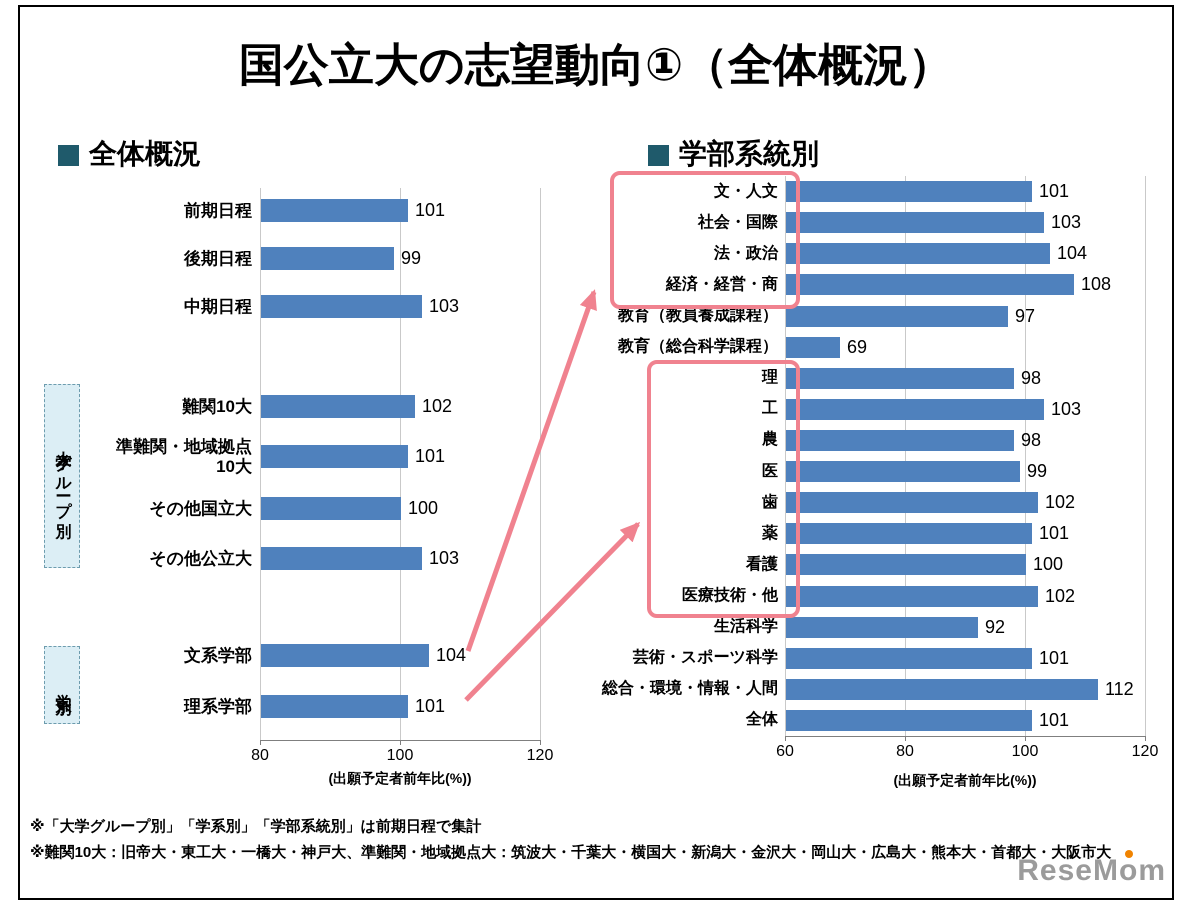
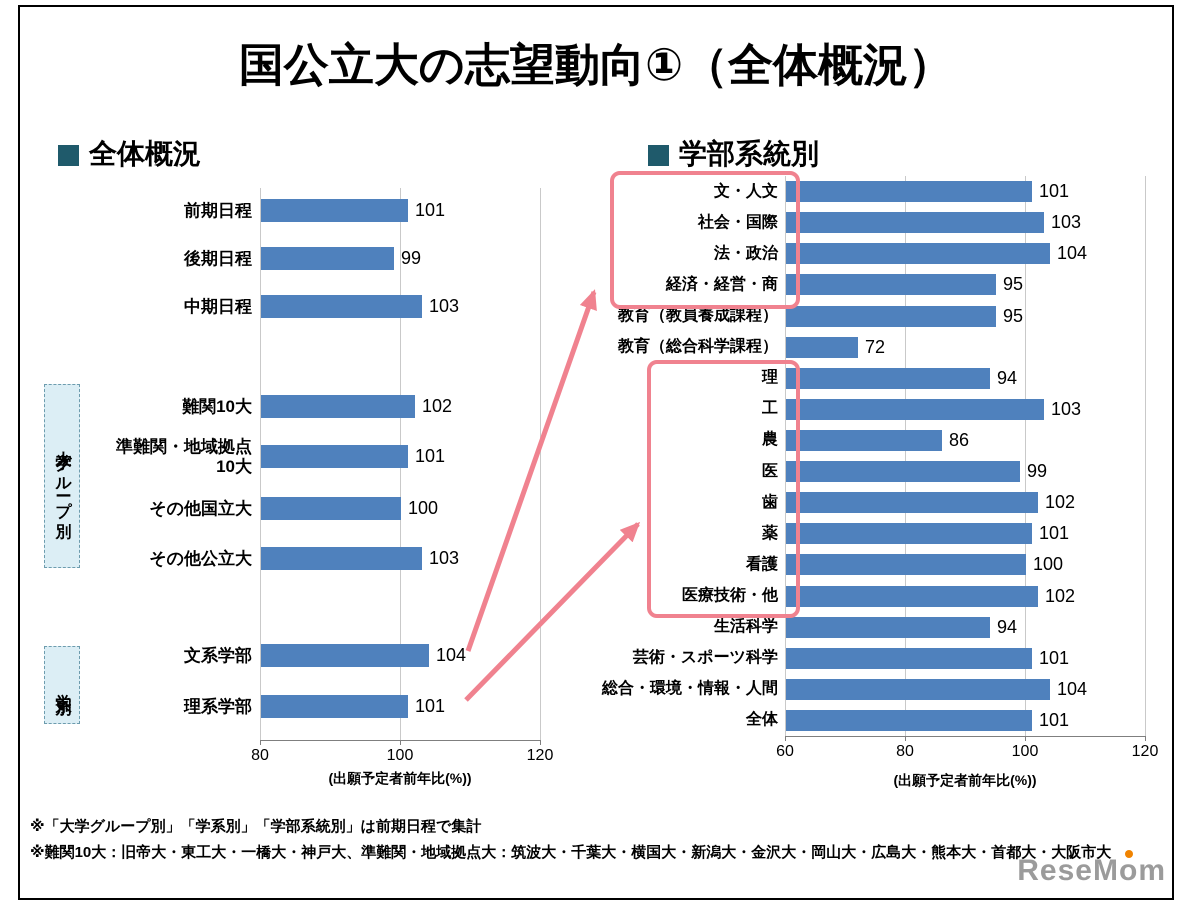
学部系統別/経済・経営・商: 108 -> 95
学部系統別/教育（教員養成課程）: 97 -> 95
学部系統別/教育（総合科学課程）: 69 -> 72
学部系統別/理: 98 -> 94
学部系統別/農: 98 -> 86
学部系統別/生活科学: 92 -> 94
学部系統別/総合・環境・情報・人間: 112 -> 104
